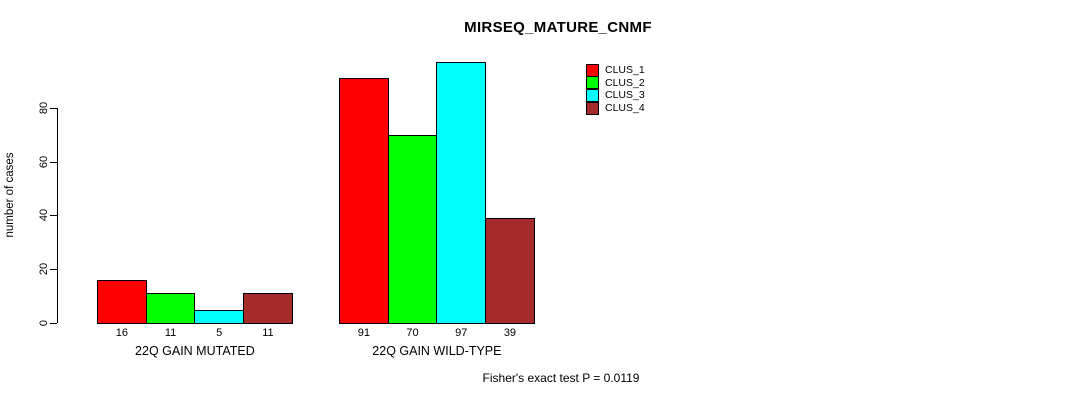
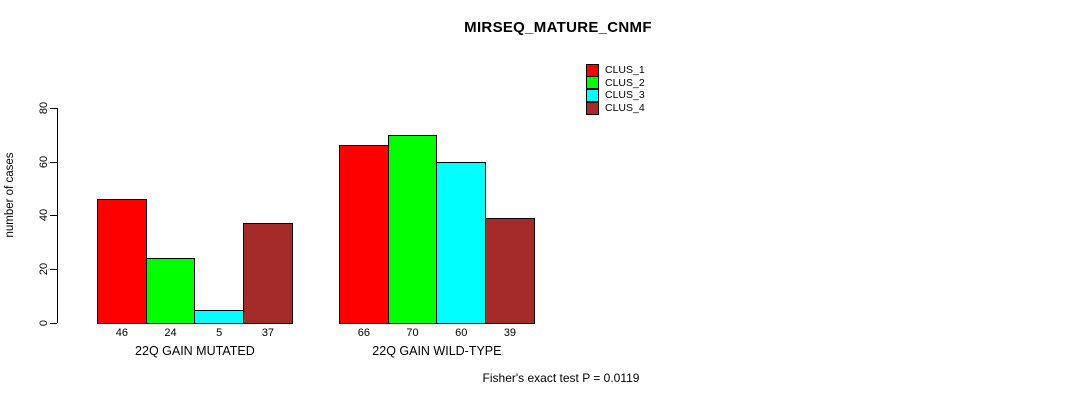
CLUS_1/22Q GAIN MUTATED: 16 -> 46
CLUS_2/22Q GAIN MUTATED: 11 -> 24
CLUS_4/22Q GAIN MUTATED: 11 -> 37
CLUS_1/22Q GAIN WILD-TYPE: 91 -> 66
CLUS_3/22Q GAIN WILD-TYPE: 97 -> 60
